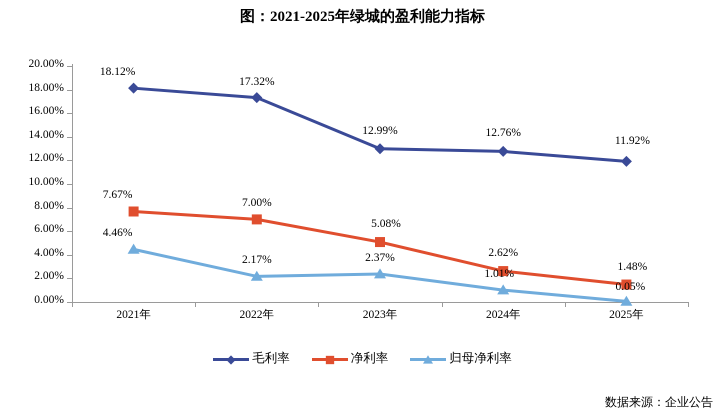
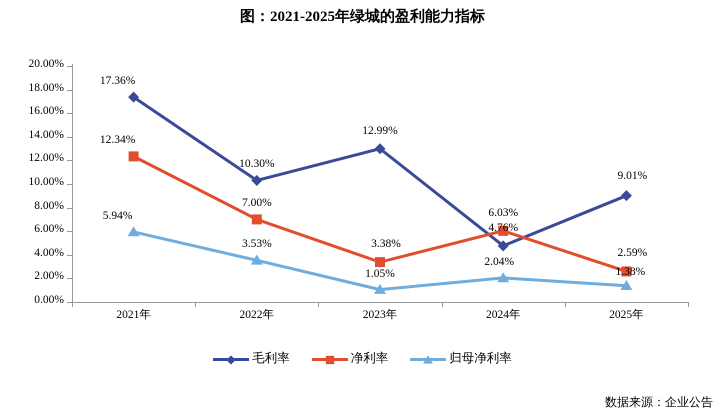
毛利率/2021年: 18.12% -> 17.36%
净利率/2021年: 7.67% -> 12.34%
归母净利率/2021年: 4.46% -> 5.94%
毛利率/2022年: 17.32% -> 10.30%
归母净利率/2022年: 2.17% -> 3.53%
净利率/2023年: 5.08% -> 3.38%
归母净利率/2023年: 2.37% -> 1.05%
毛利率/2024年: 12.76% -> 4.76%
净利率/2024年: 2.62% -> 6.03%
归母净利率/2024年: 1.01% -> 2.04%
毛利率/2025年: 11.92% -> 9.01%
净利率/2025年: 1.48% -> 2.59%
归母净利率/2025年: 0.05% -> 1.38%
